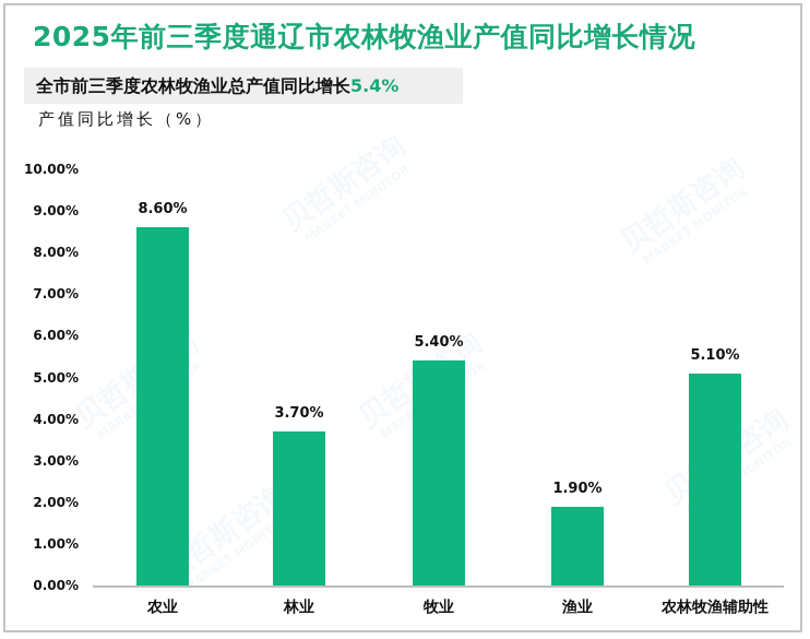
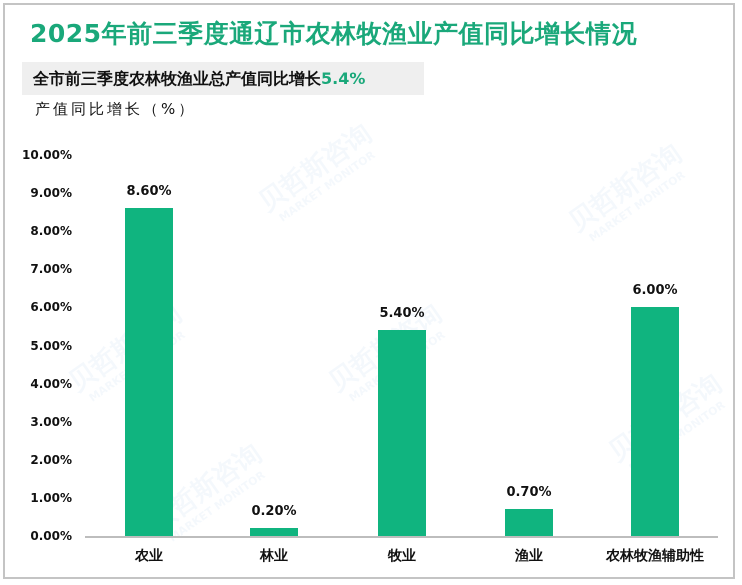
林业: 3.70% -> 0.20%
渔业: 1.90% -> 0.70%
农林牧渔辅助性: 5.10% -> 6.00%
